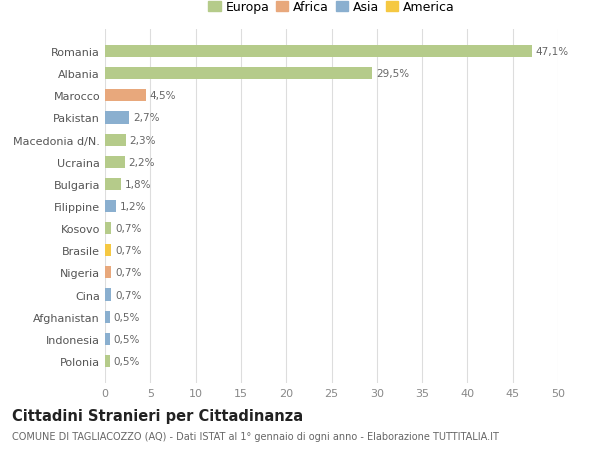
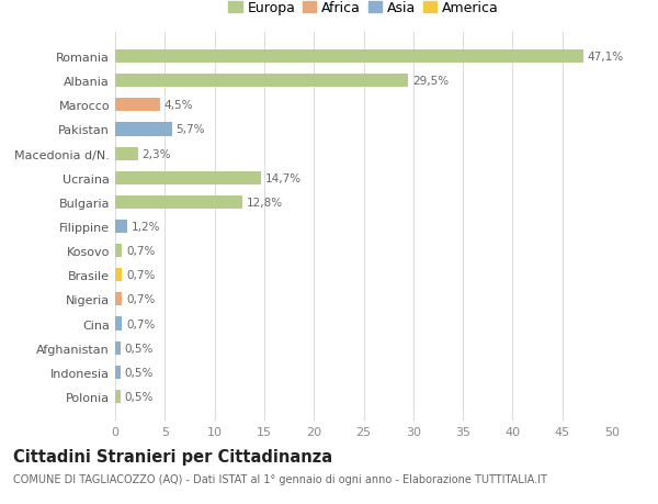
Pakistan: 2,7% -> 5,7%
Ucraina: 2,2% -> 14,7%
Bulgaria: 1,8% -> 12,8%
